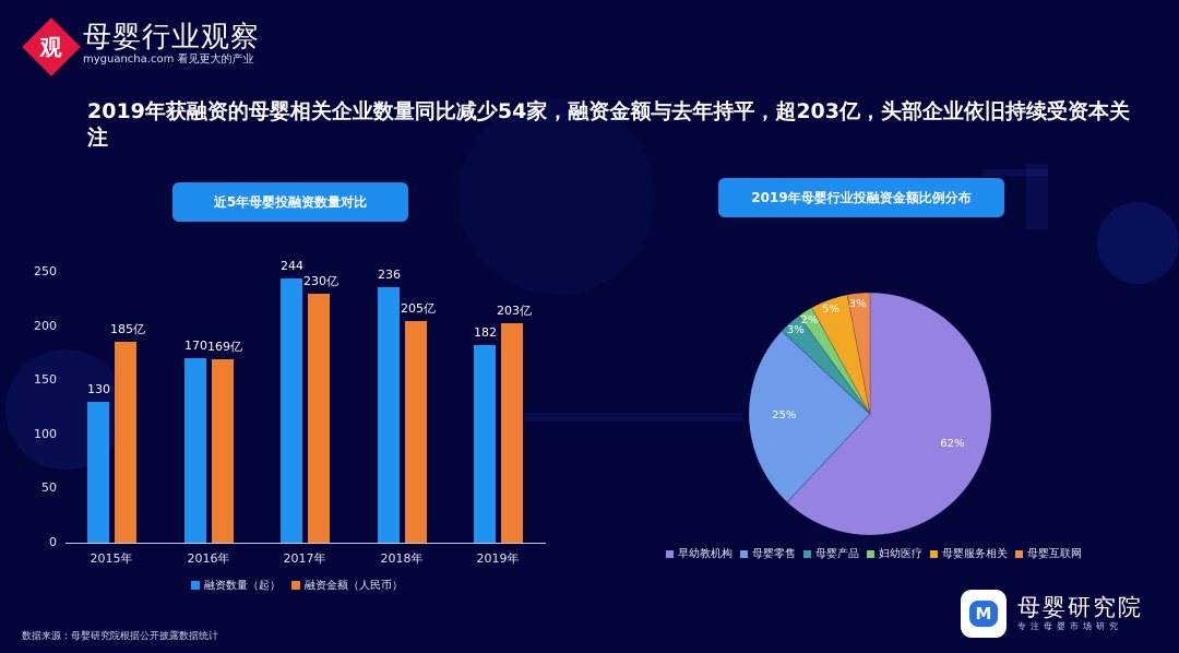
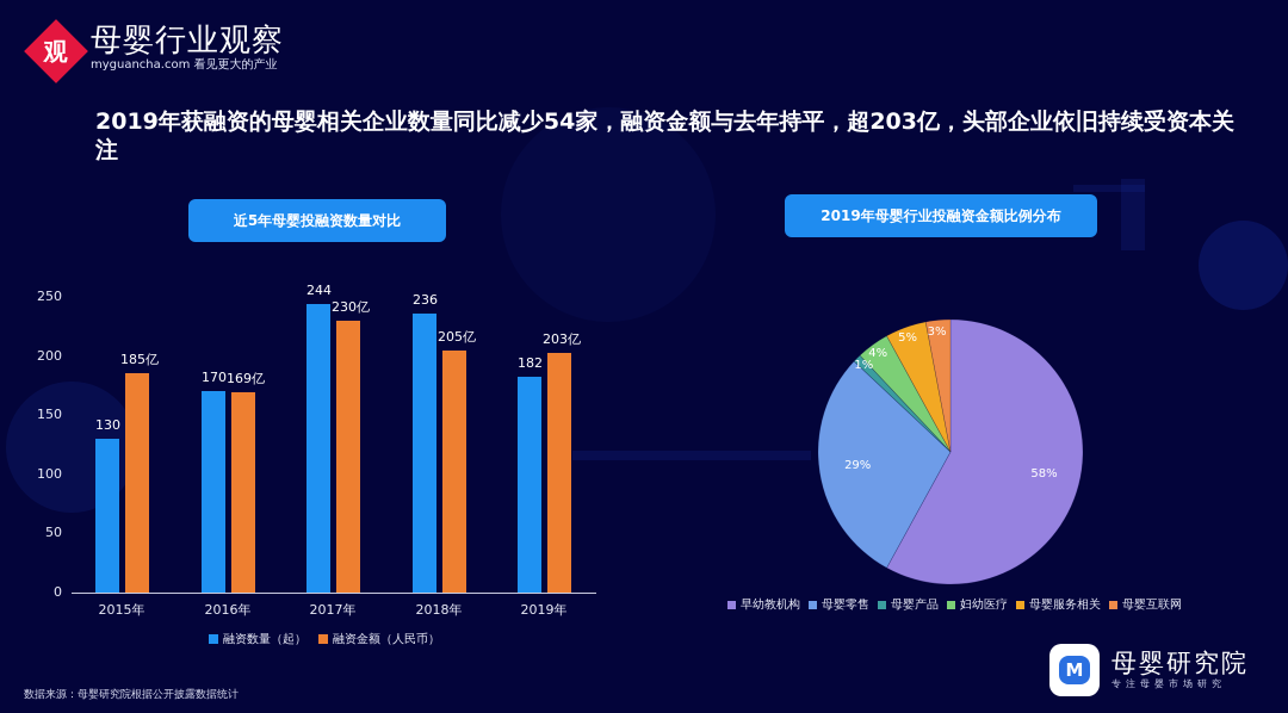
2019年母婴行业投融资金额比例分布/早幼教机构: 62% -> 58%
2019年母婴行业投融资金额比例分布/母婴零售: 25% -> 29%
2019年母婴行业投融资金额比例分布/母婴产品: 3% -> 1%
2019年母婴行业投融资金额比例分布/妇幼医疗: 2% -> 4%
